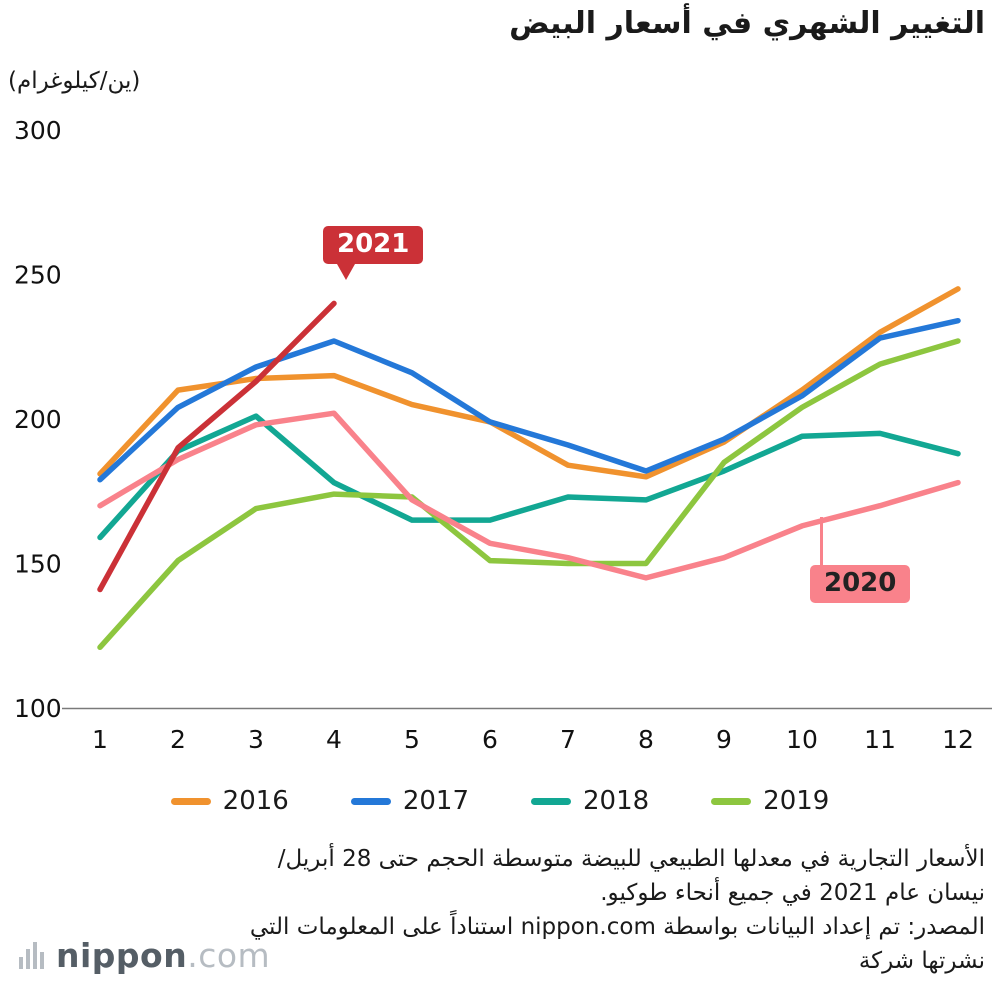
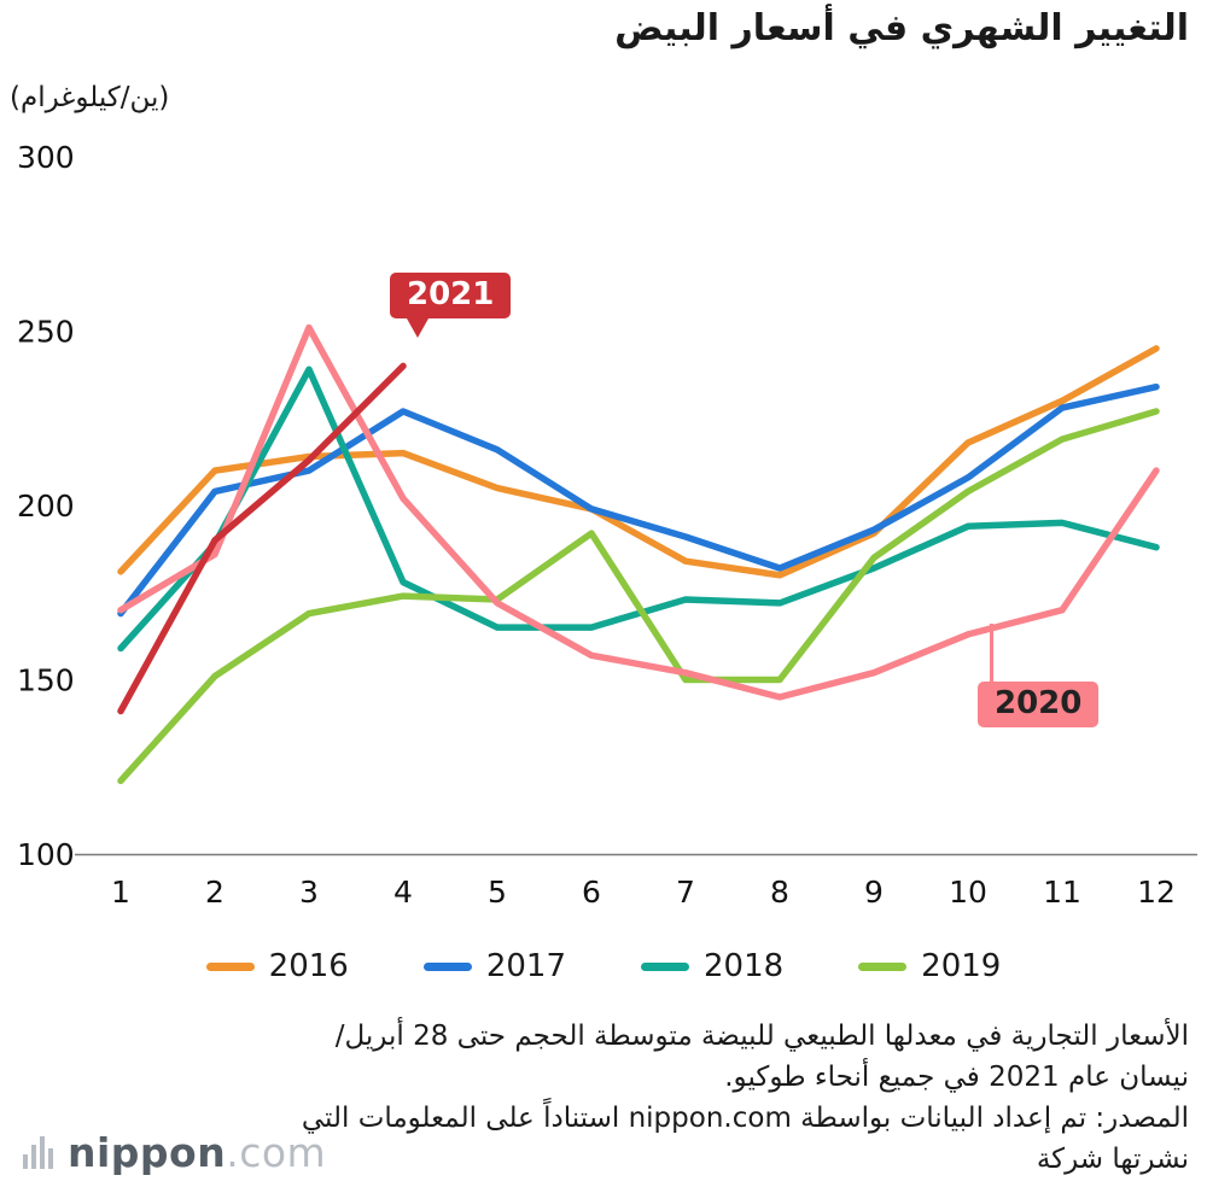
2017/1: 179 -> 169
2017/3: 218 -> 210
2018/3: 201 -> 239
2020/3: 198 -> 251
2019/6: 151 -> 192
2016/10: 210 -> 218
2020/12: 178 -> 210
